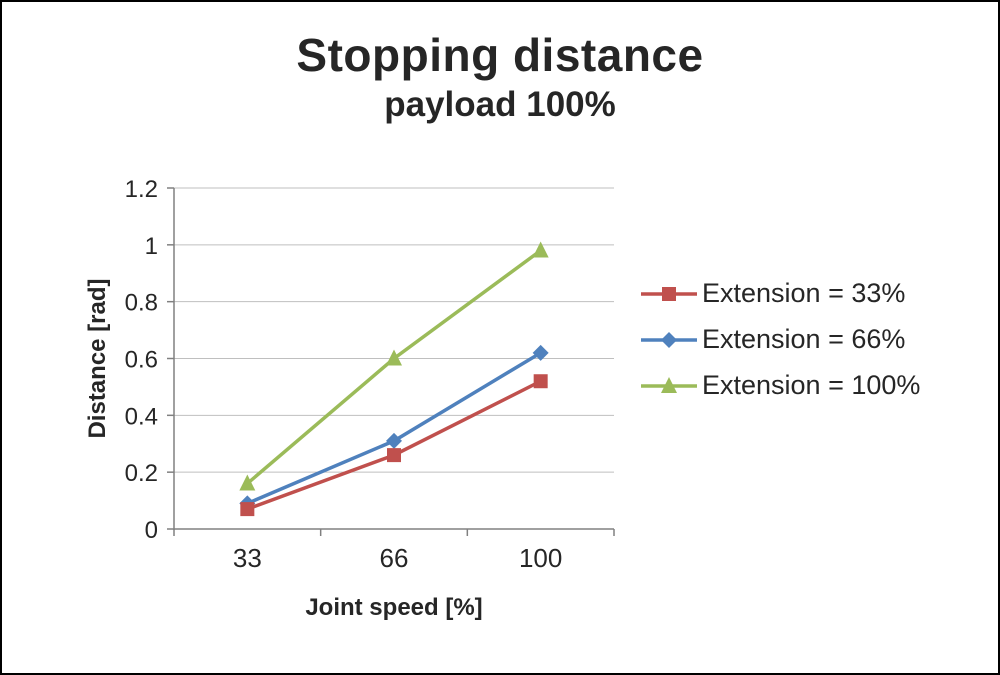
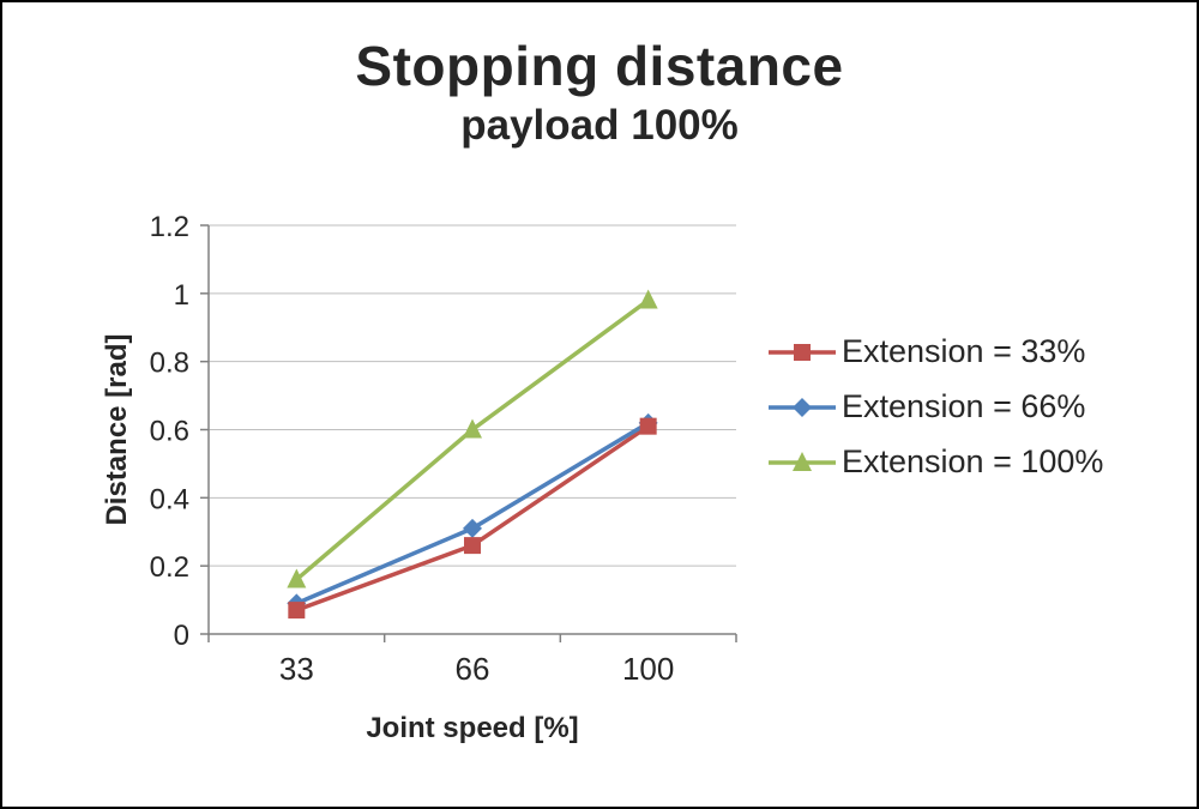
Extension = 33%/100: 0.52 -> 0.61
